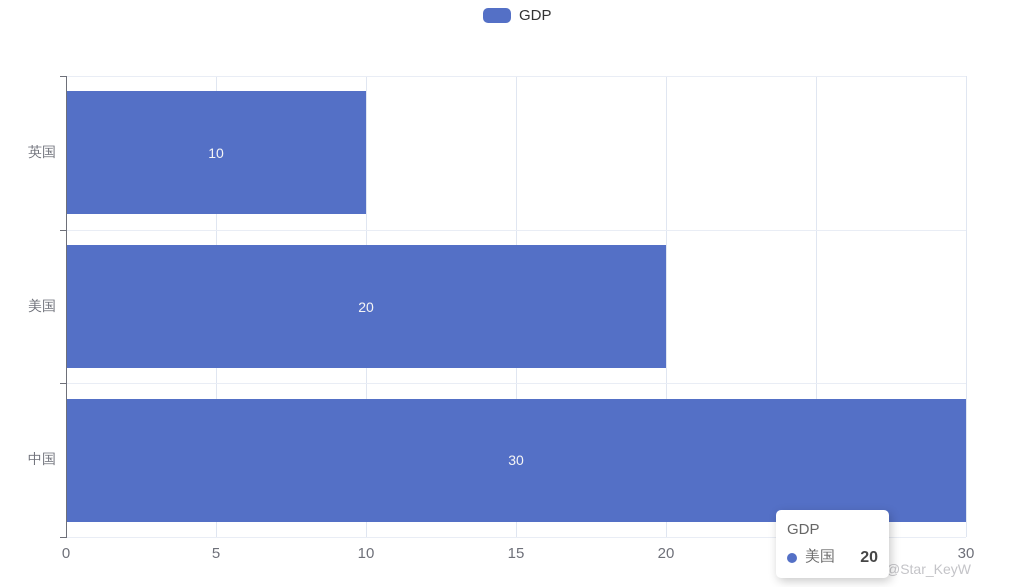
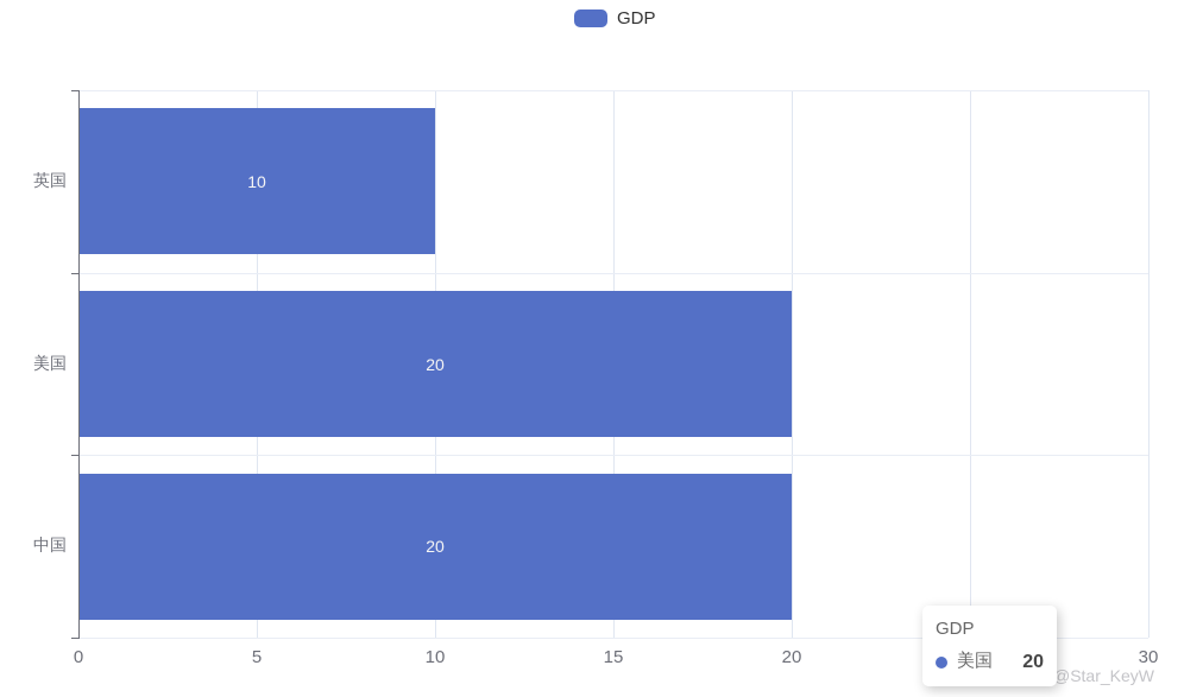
中国: 30 -> 20
